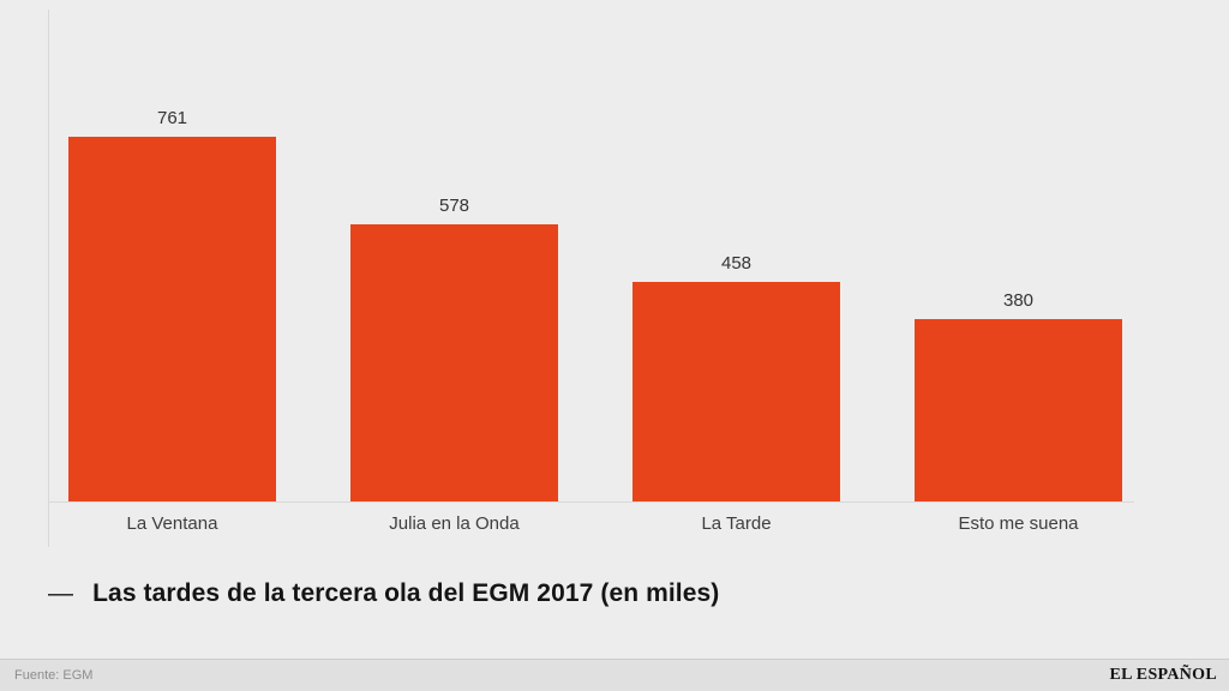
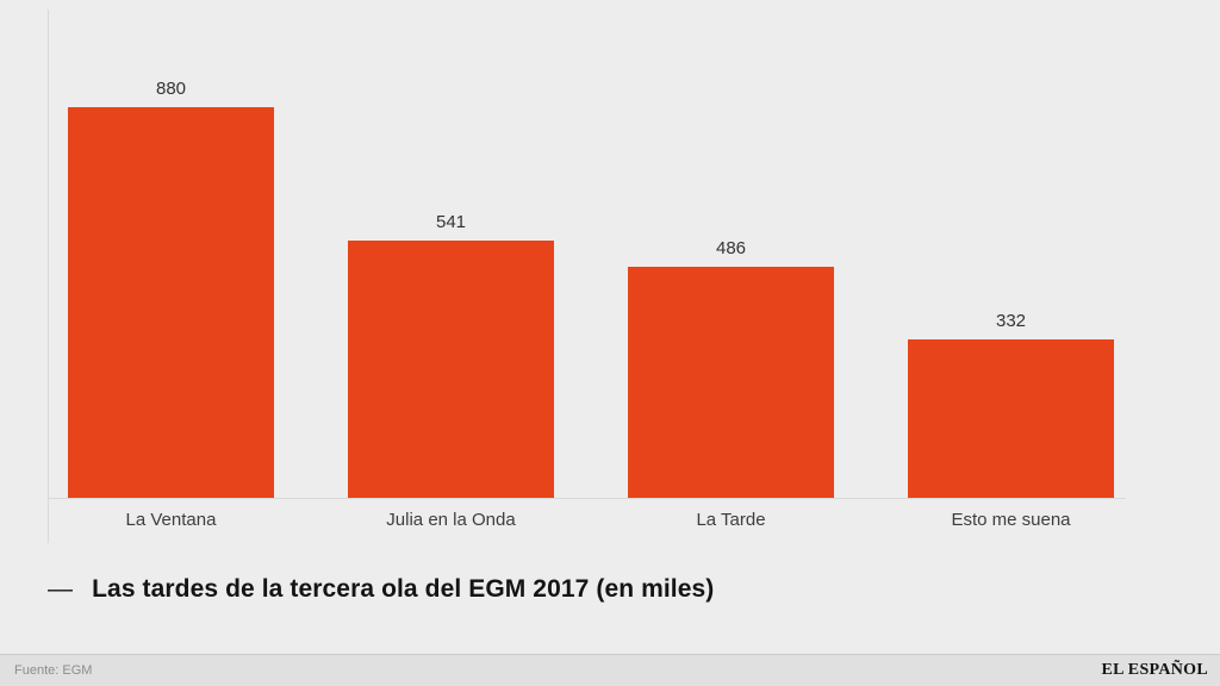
La Ventana: 761 -> 880
Julia en la Onda: 578 -> 541
La Tarde: 458 -> 486
Esto me suena: 380 -> 332
